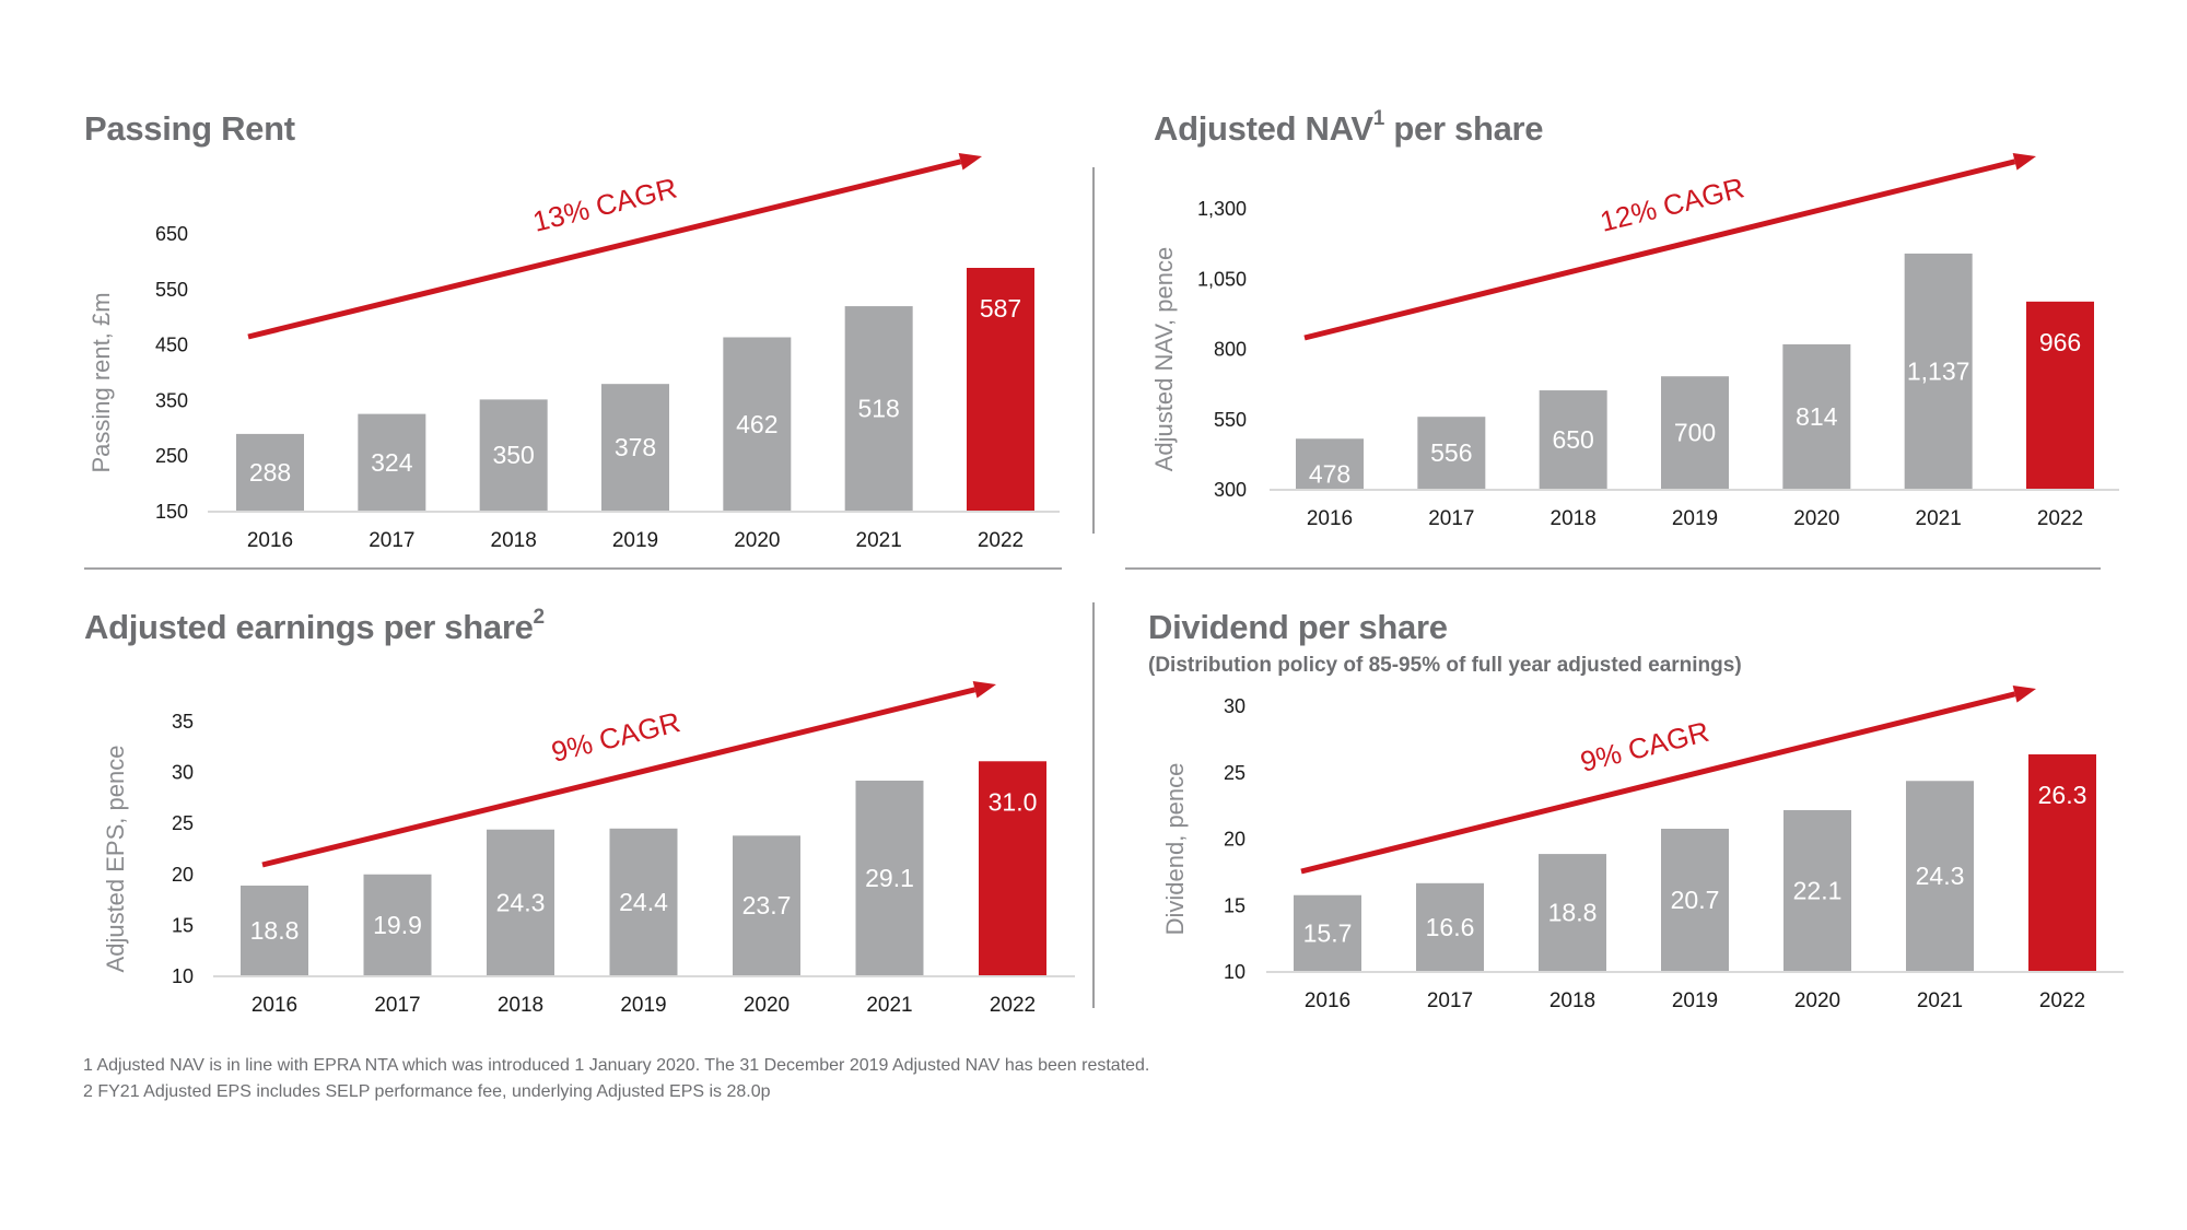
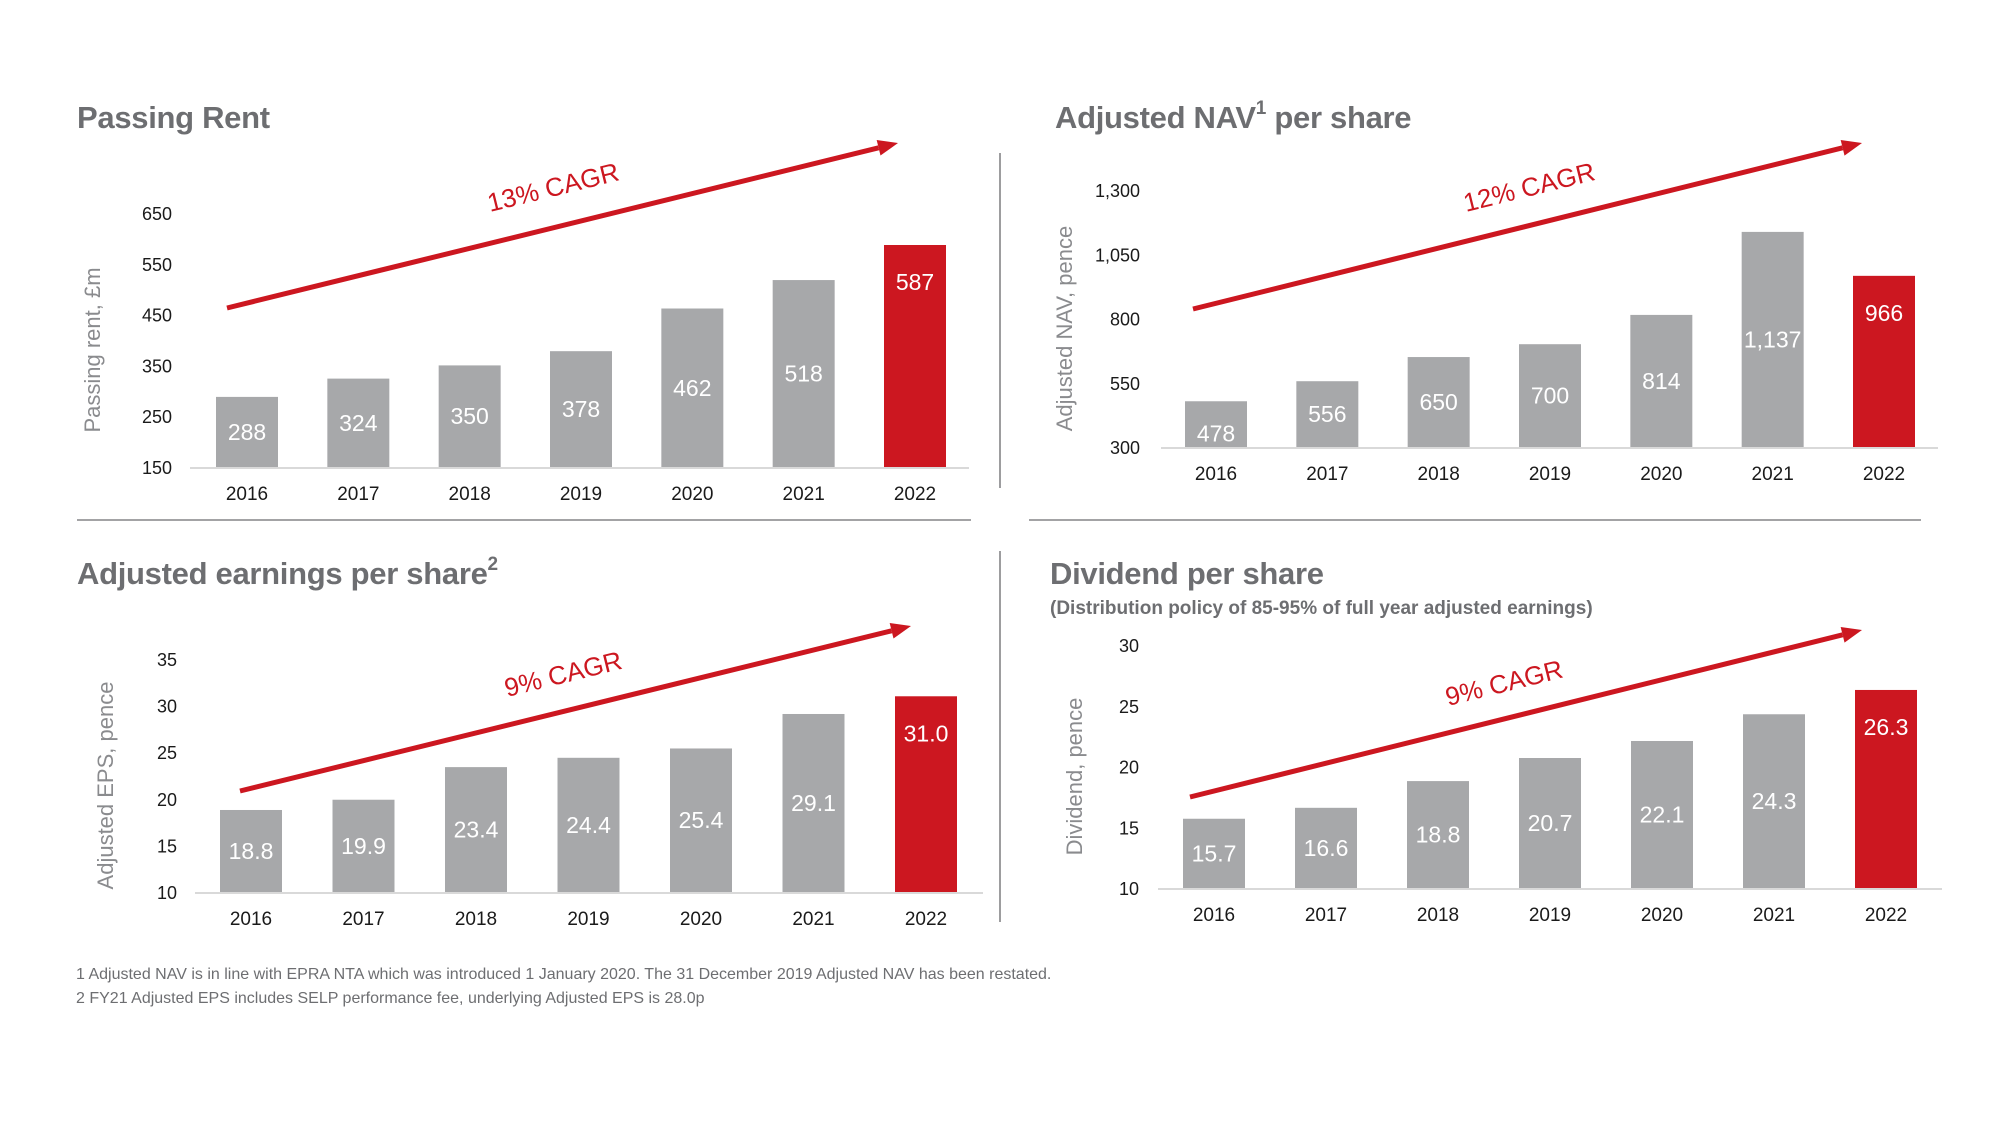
Adjusted earnings per share/2018: 24.3 -> 23.4
Adjusted earnings per share/2020: 23.7 -> 25.4
